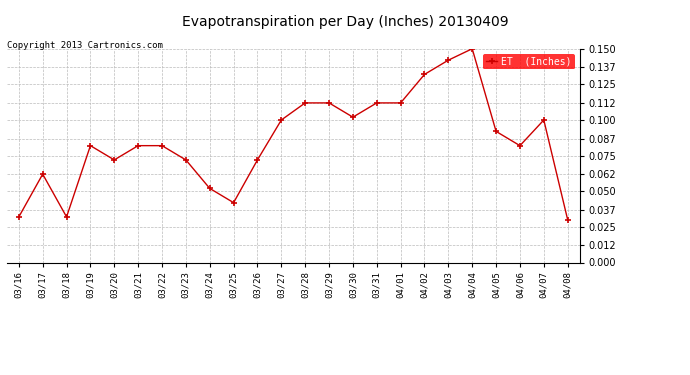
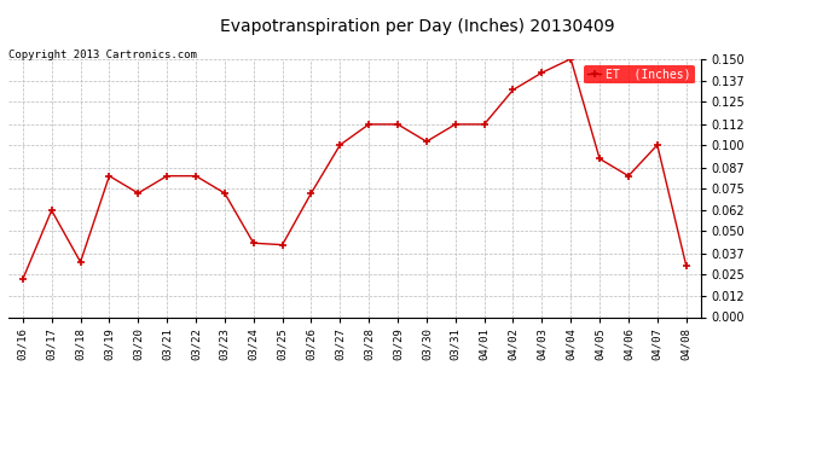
03/16: 0.032 -> 0.022
03/24: 0.052 -> 0.043
